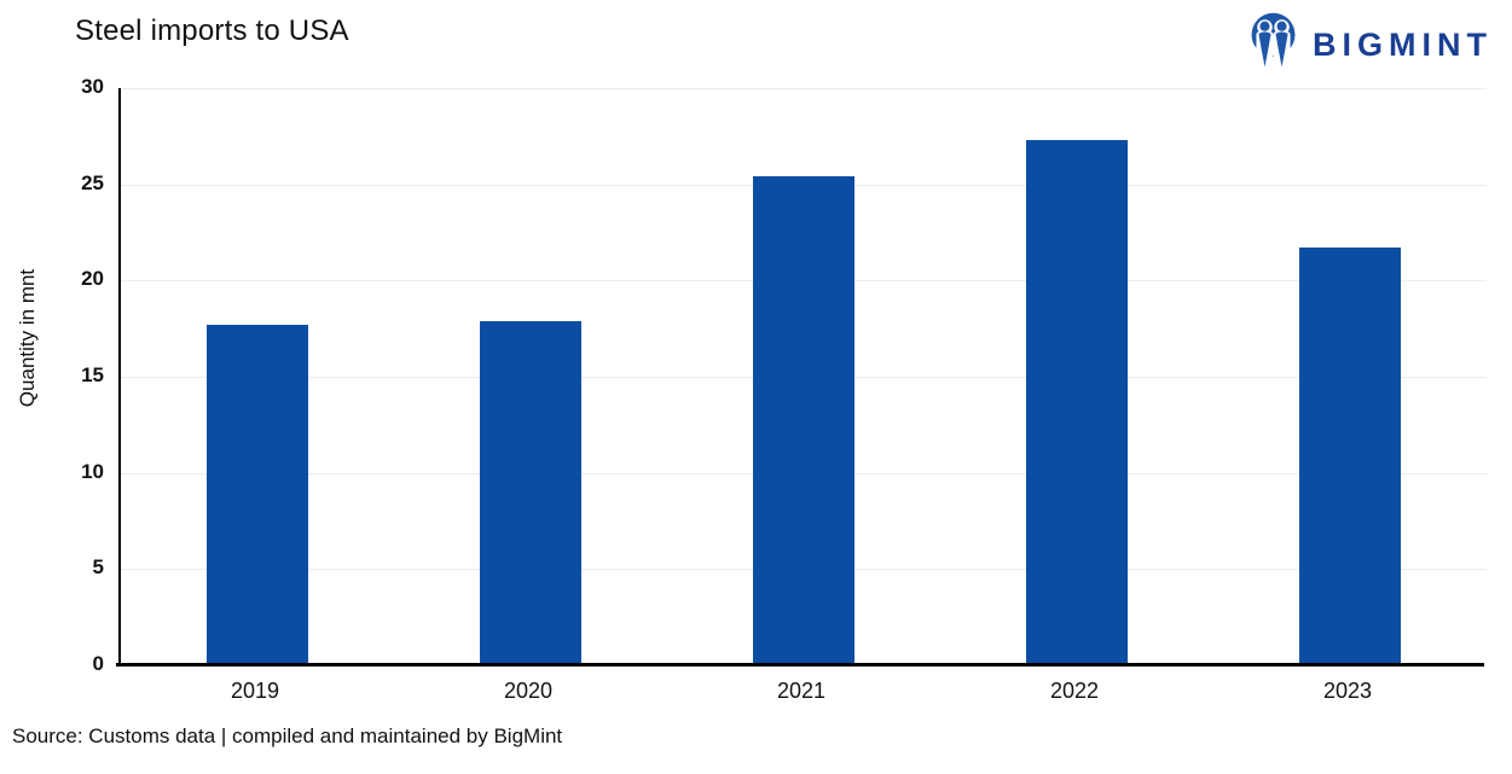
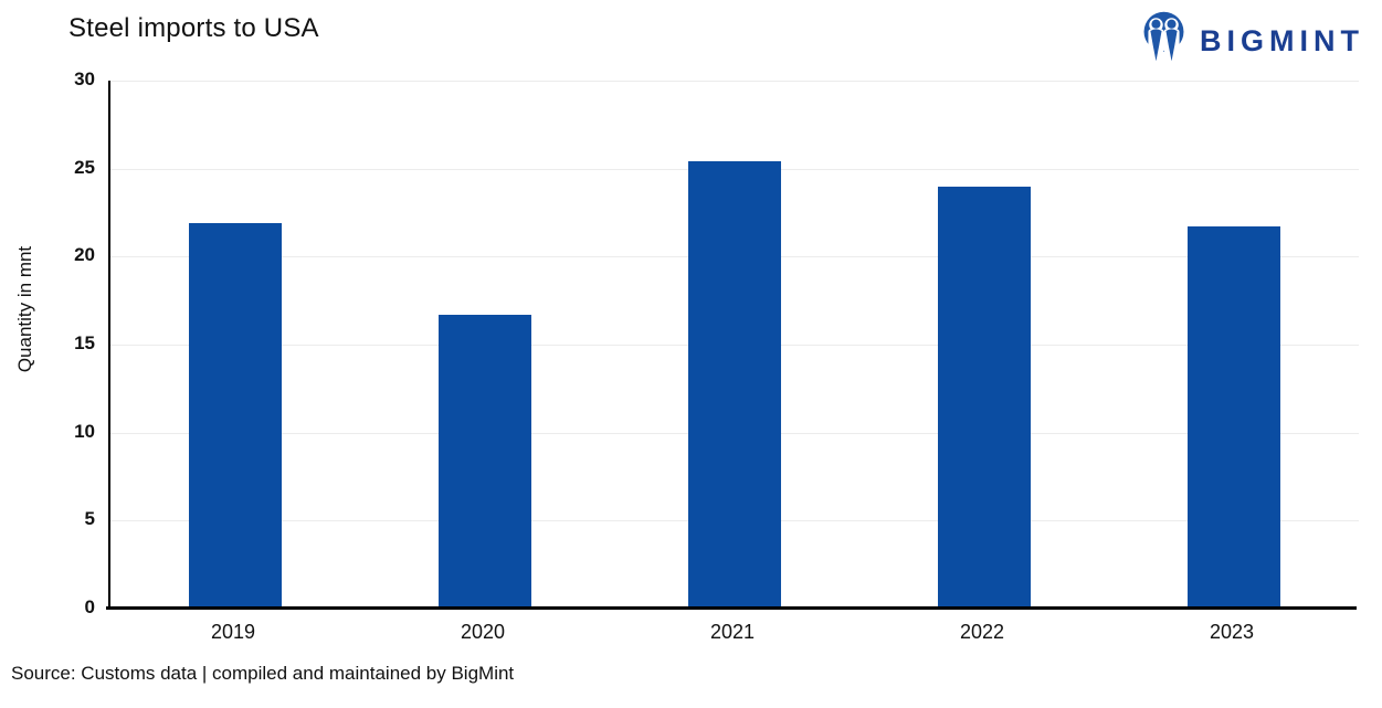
2019: 17.7 -> 21.9
2020: 17.9 -> 16.7
2022: 27.3 -> 24.0
